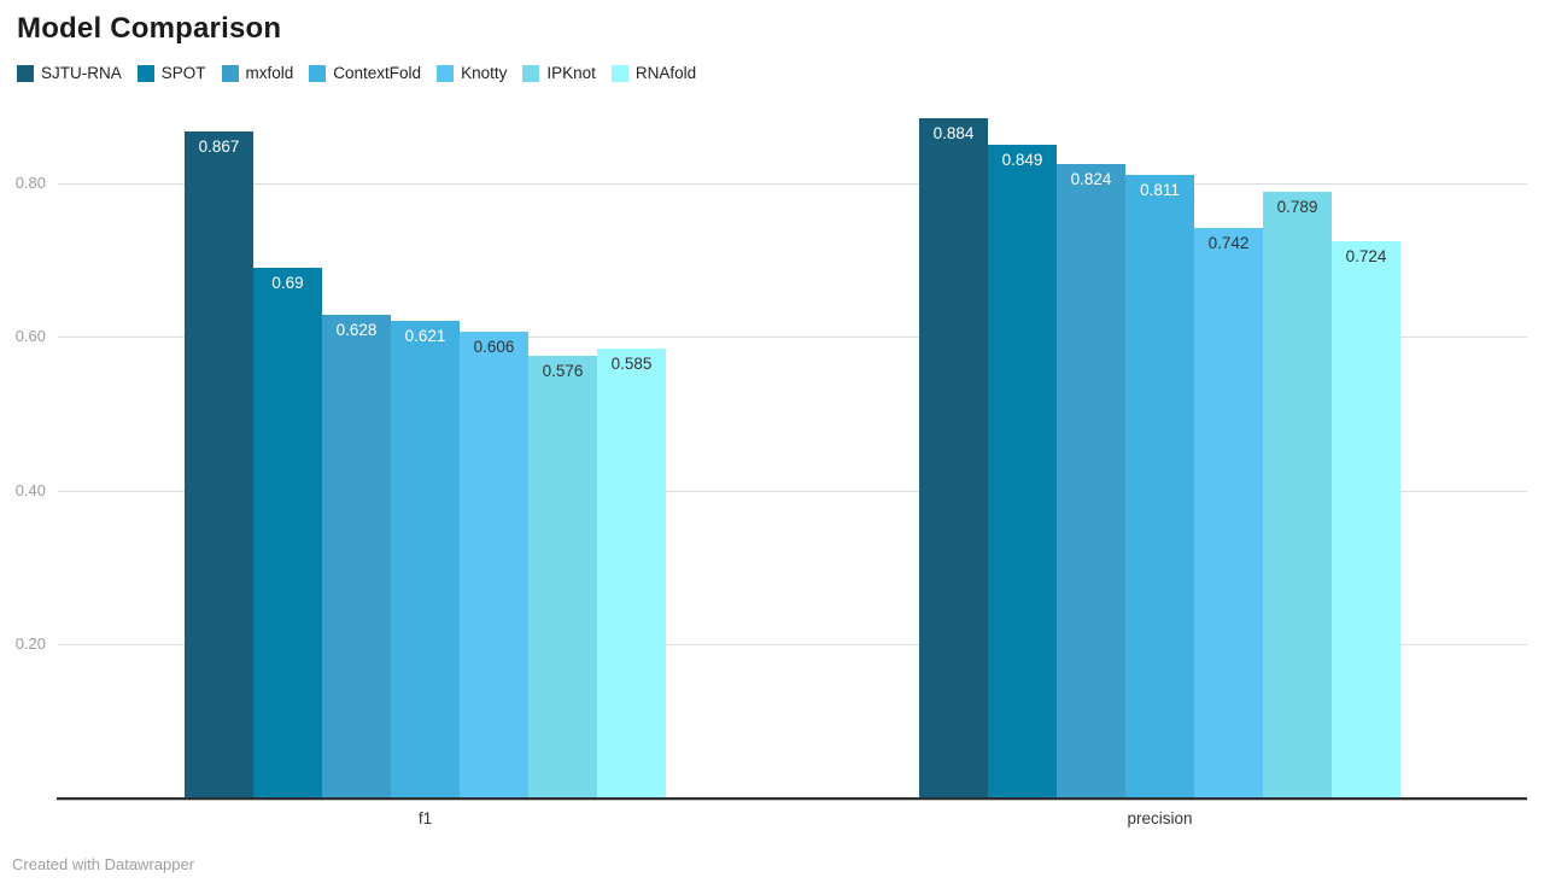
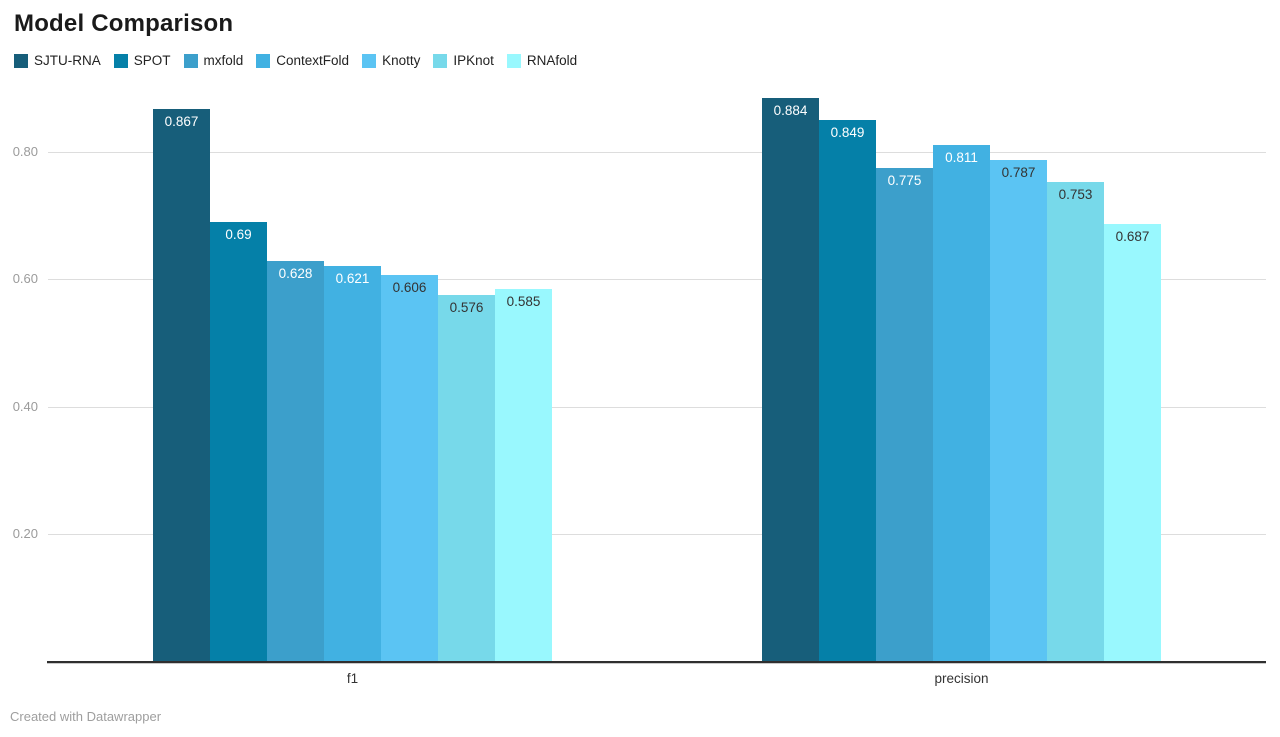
mxfold/precision: 0.824 -> 0.775
Knotty/precision: 0.742 -> 0.787
IPKnot/precision: 0.789 -> 0.753
RNAfold/precision: 0.724 -> 0.687
